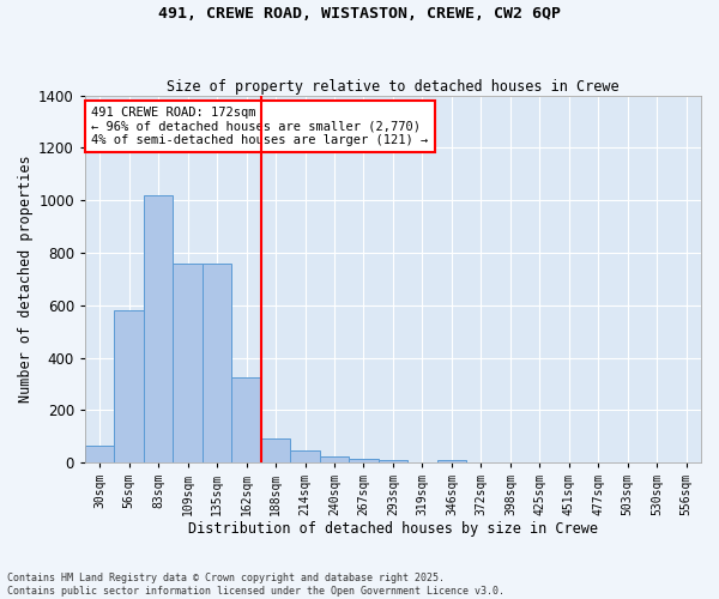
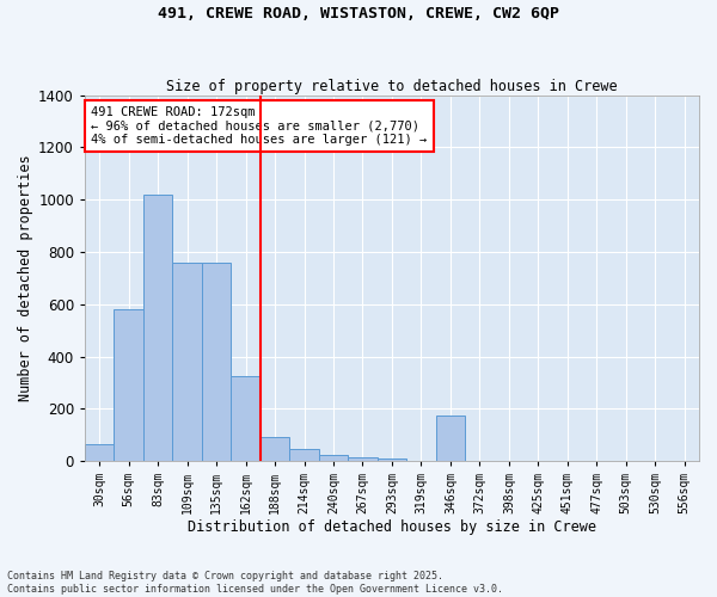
346sqm: 10 -> 175
